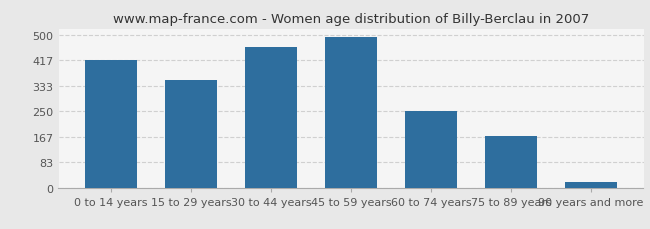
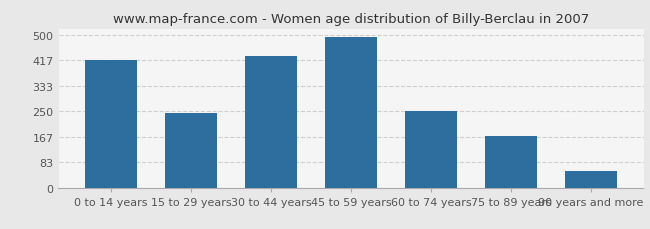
15 to 29 years: 351 -> 245
30 to 44 years: 460 -> 430
90 years and more: 18 -> 55
